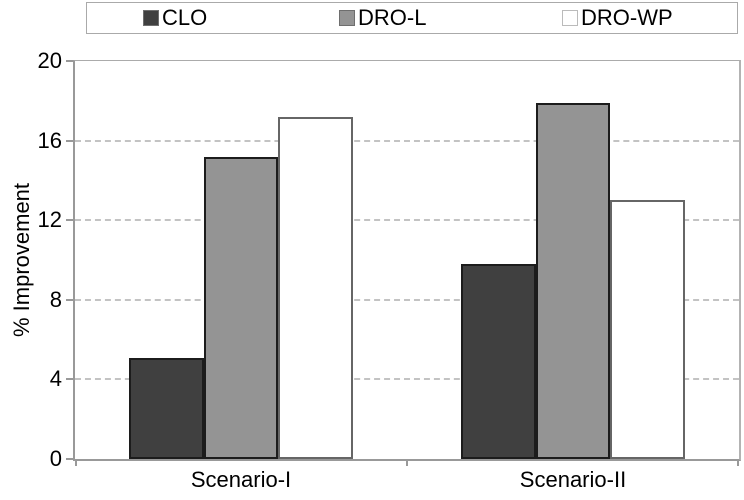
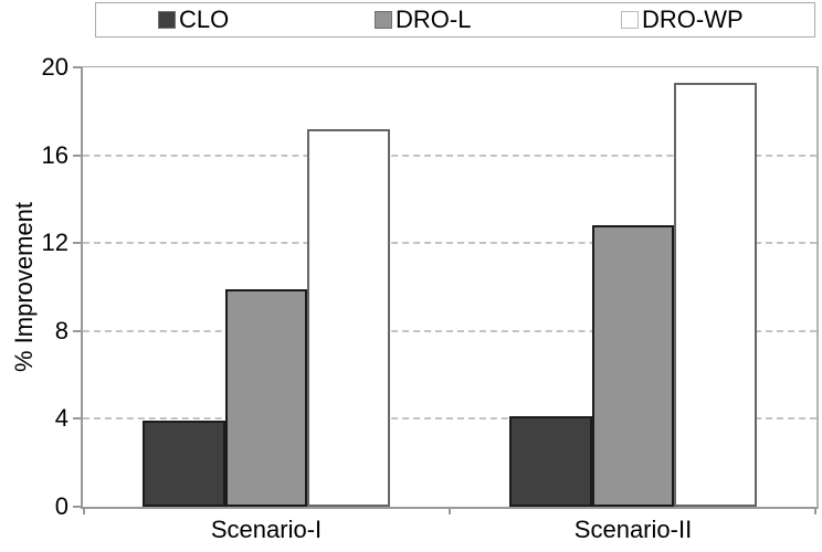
CLO/Scenario-I: 5.1 -> 3.9
DRO-L/Scenario-I: 15.2 -> 9.9
CLO/Scenario-II: 9.8 -> 4.1
DRO-L/Scenario-II: 17.9 -> 12.8
DRO-WP/Scenario-II: 13.0 -> 19.3
